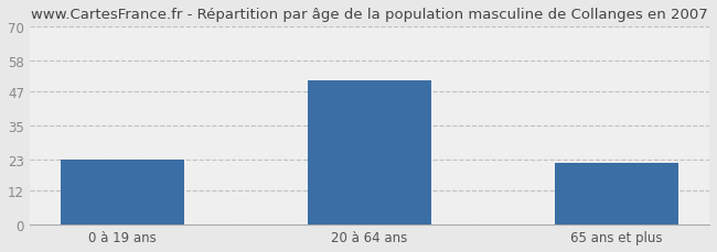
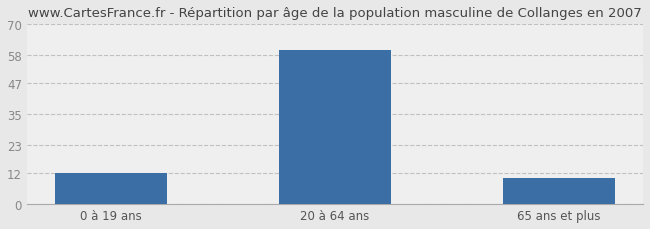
0 à 19 ans: 23 -> 12
20 à 64 ans: 51 -> 60
65 ans et plus: 22 -> 10
